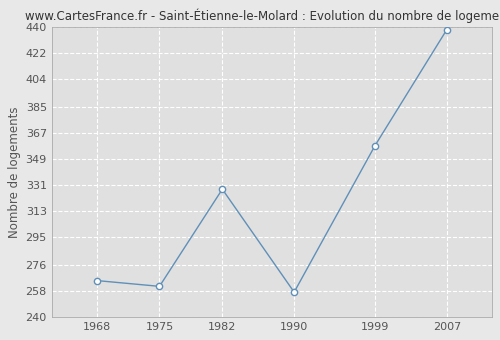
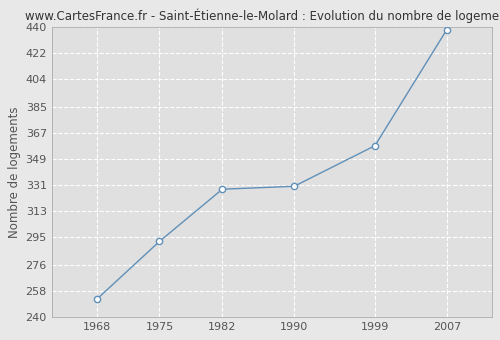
1968: 265 -> 252
1975: 261 -> 292
1990: 257 -> 330
